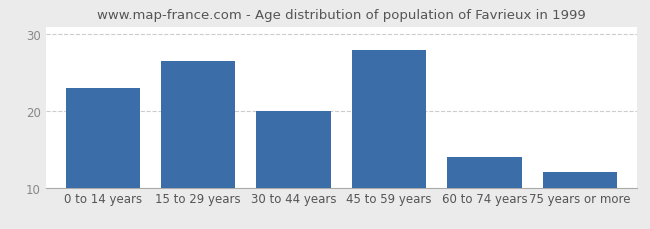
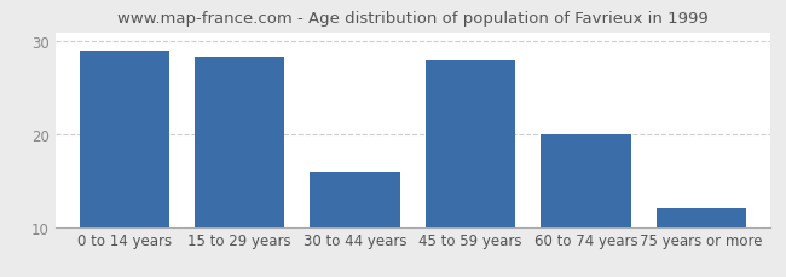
0 to 14 years: 23.0 -> 29.0
15 to 29 years: 26.5 -> 28.4
30 to 44 years: 20.0 -> 16.0
60 to 74 years: 14.0 -> 20.0
